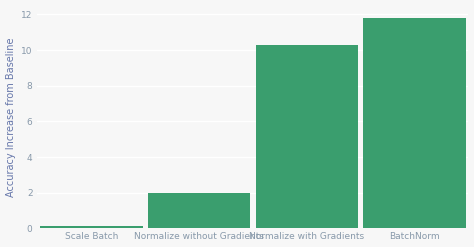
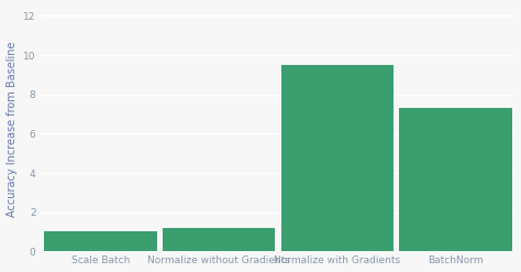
Scale Batch: 0.1 -> 1.0
Normalize without Gradients: 2.0 -> 1.2
Normalize with Gradients: 10.3 -> 9.5
BatchNorm: 11.8 -> 7.3
